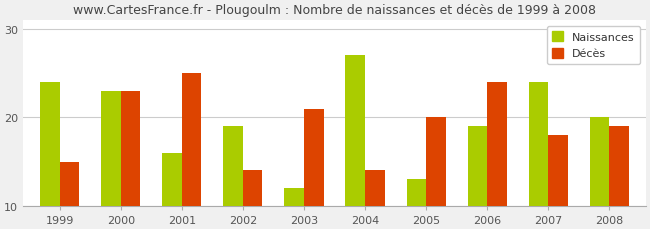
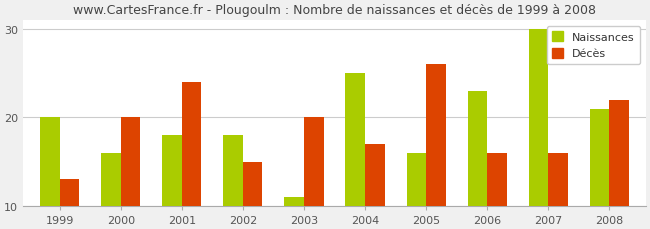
Naissances/1999: 24 -> 20
Décès/1999: 15 -> 13
Naissances/2000: 23 -> 16
Décès/2000: 23 -> 20
Naissances/2001: 16 -> 18
Décès/2001: 25 -> 24
Naissances/2002: 19 -> 18
Décès/2002: 14 -> 15
Naissances/2003: 12 -> 11
Décès/2003: 21 -> 20
Naissances/2004: 27 -> 25
Décès/2004: 14 -> 17
Naissances/2005: 13 -> 16
Décès/2005: 20 -> 26
Naissances/2006: 19 -> 23
Décès/2006: 24 -> 16
Naissances/2007: 24 -> 30
Décès/2007: 18 -> 16
Naissances/2008: 20 -> 21
Décès/2008: 19 -> 22
